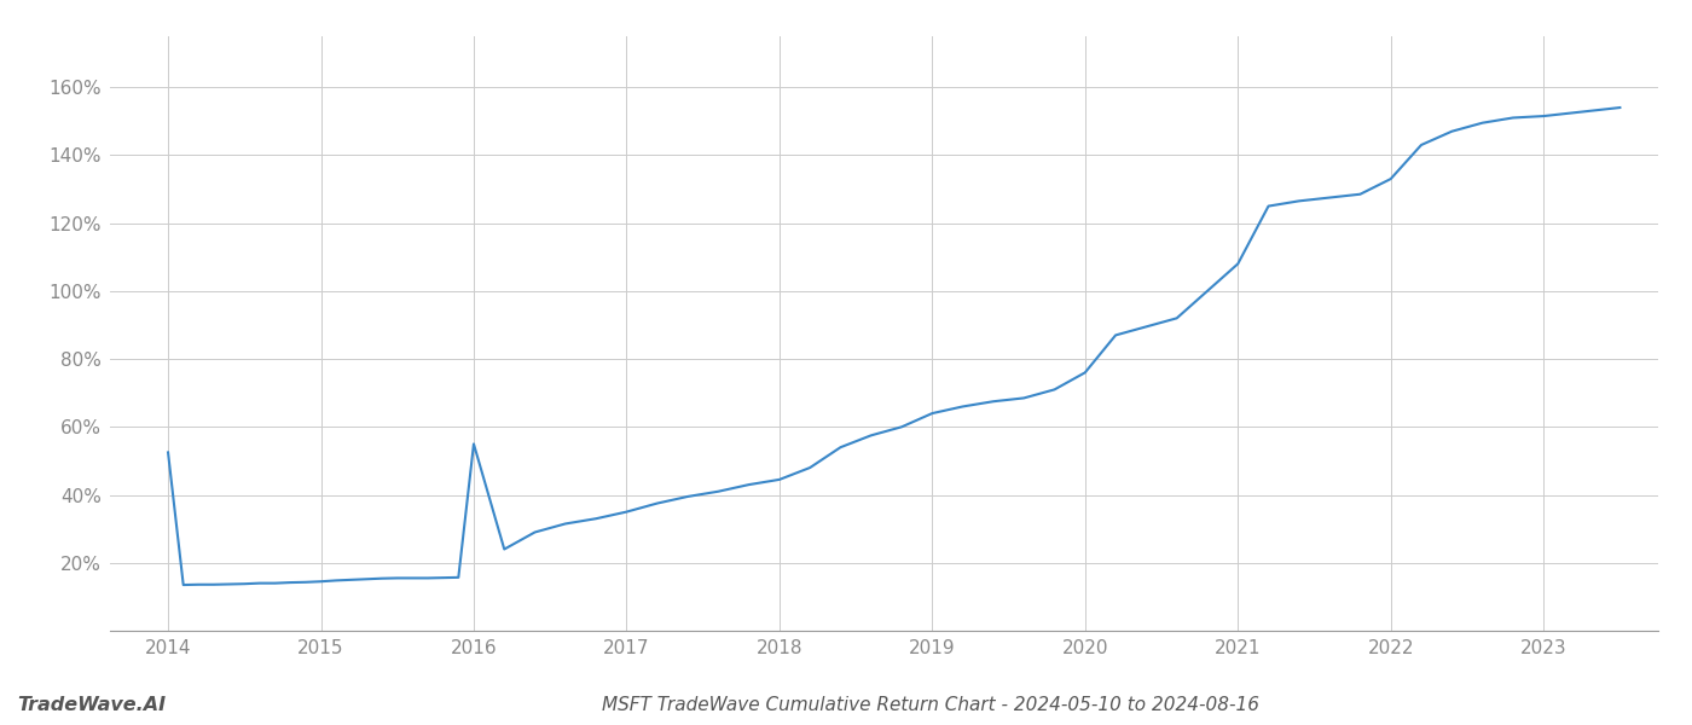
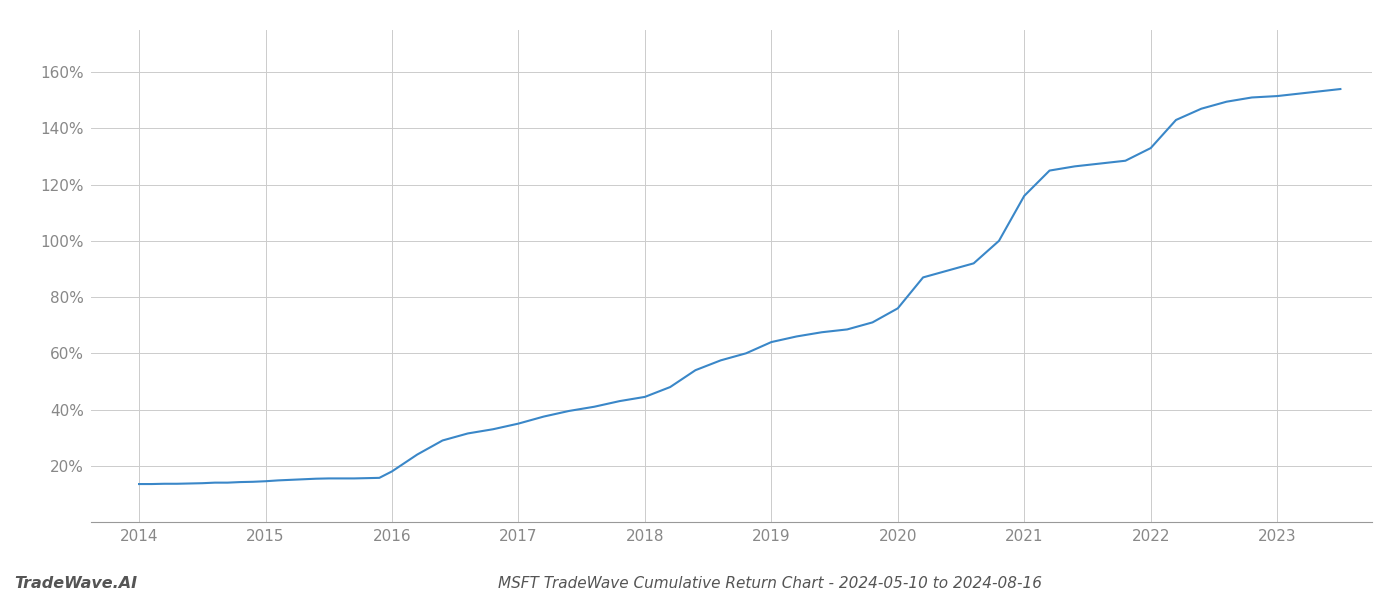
2014: 52.5% -> 13.5%
2016: 55.0% -> 18.0%
2021: 108.0% -> 116.0%
